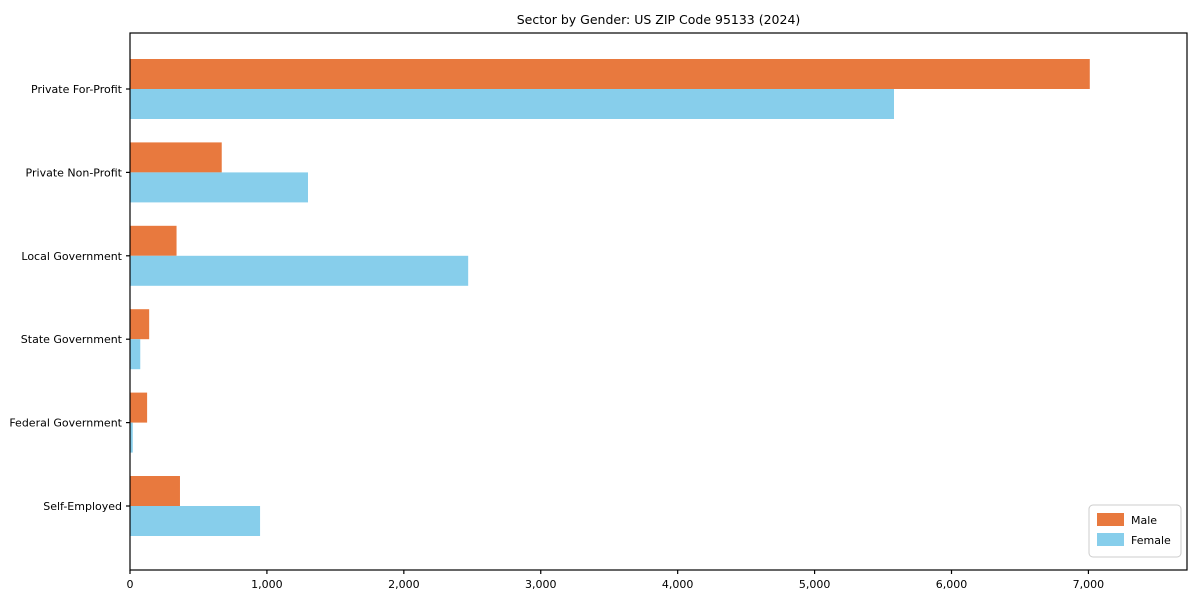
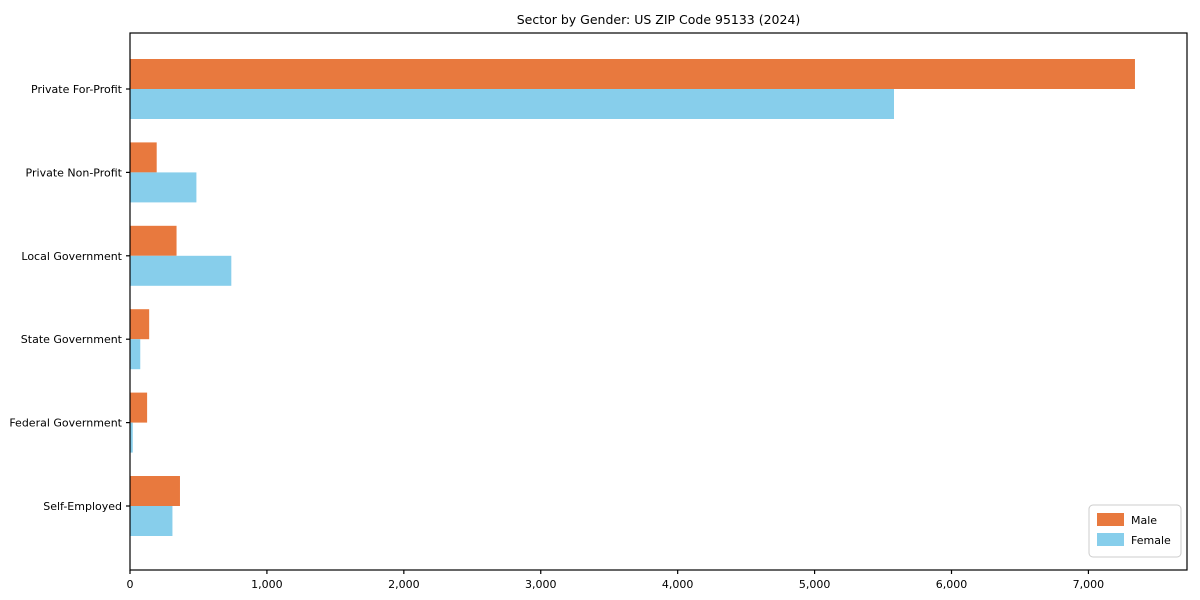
Male/Private For-Profit: 7010 -> 7340
Male/Private Non-Profit: 670 -> 200
Female/Private Non-Profit: 1300 -> 480
Female/Local Government: 2470 -> 740
Female/Self-Employed: 950 -> 310
